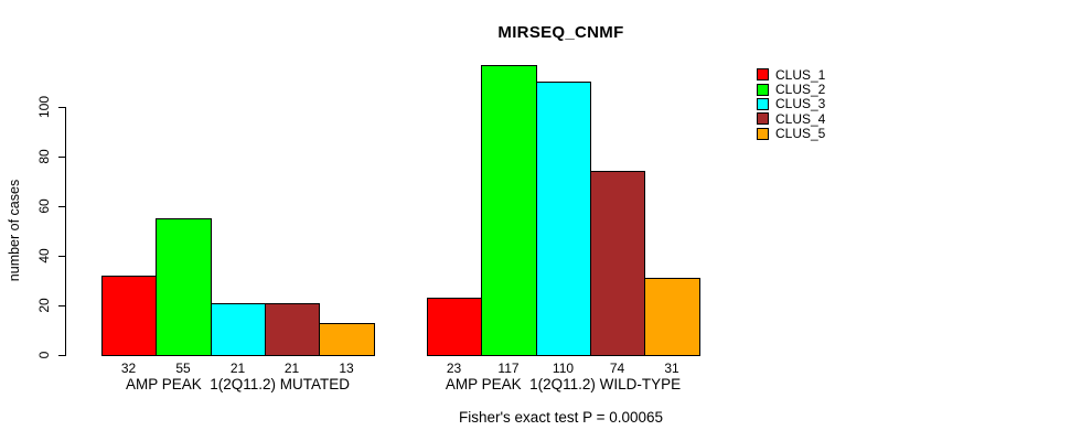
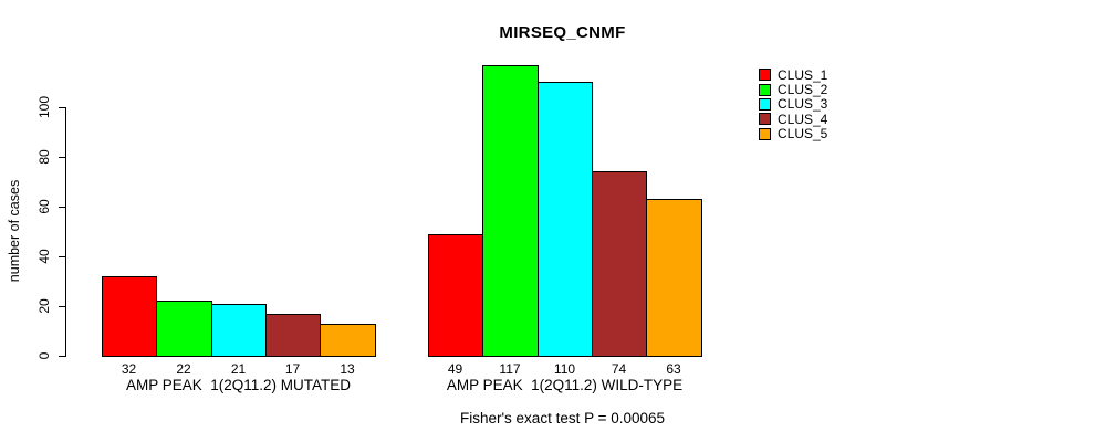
CLUS_2/AMP PEAK 1(2Q11.2) MUTATED: 55 -> 22
CLUS_4/AMP PEAK 1(2Q11.2) MUTATED: 21 -> 17
CLUS_1/AMP PEAK 1(2Q11.2) WILD-TYPE: 23 -> 49
CLUS_5/AMP PEAK 1(2Q11.2) WILD-TYPE: 31 -> 63
